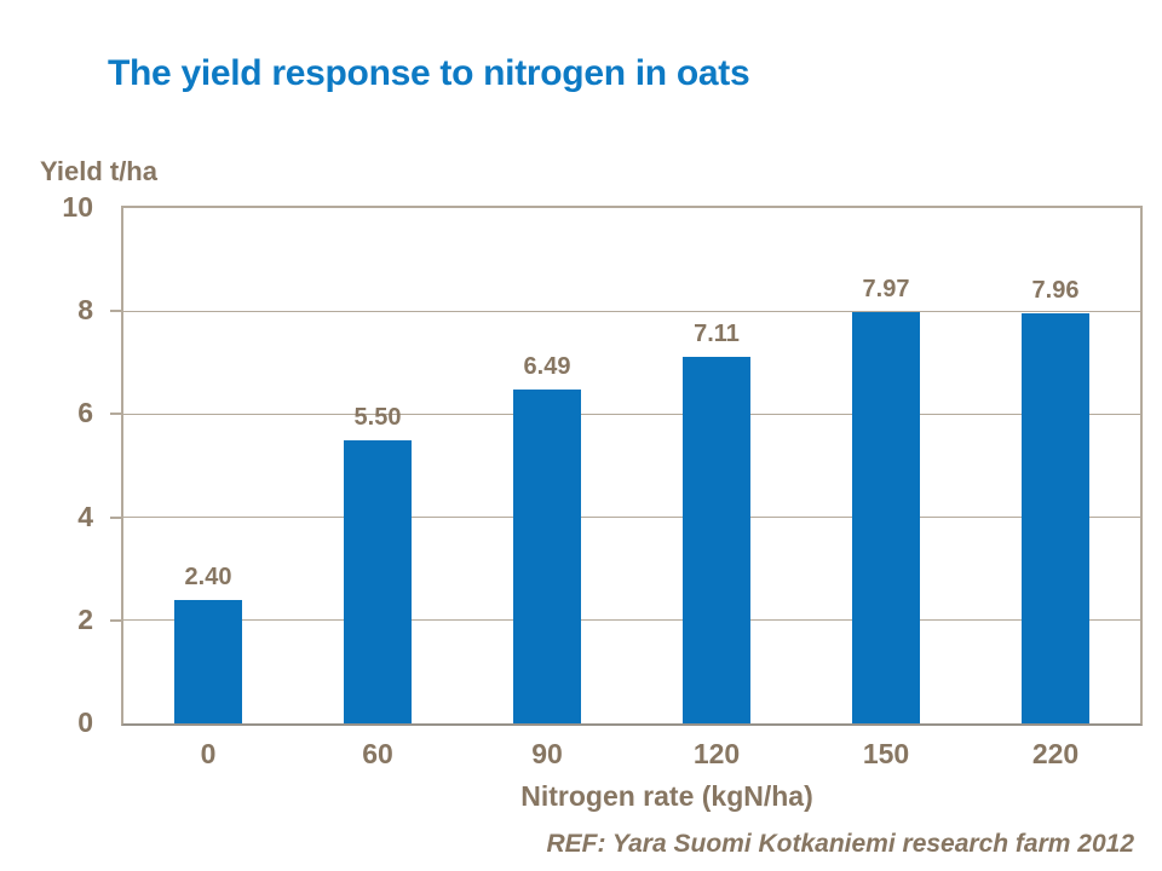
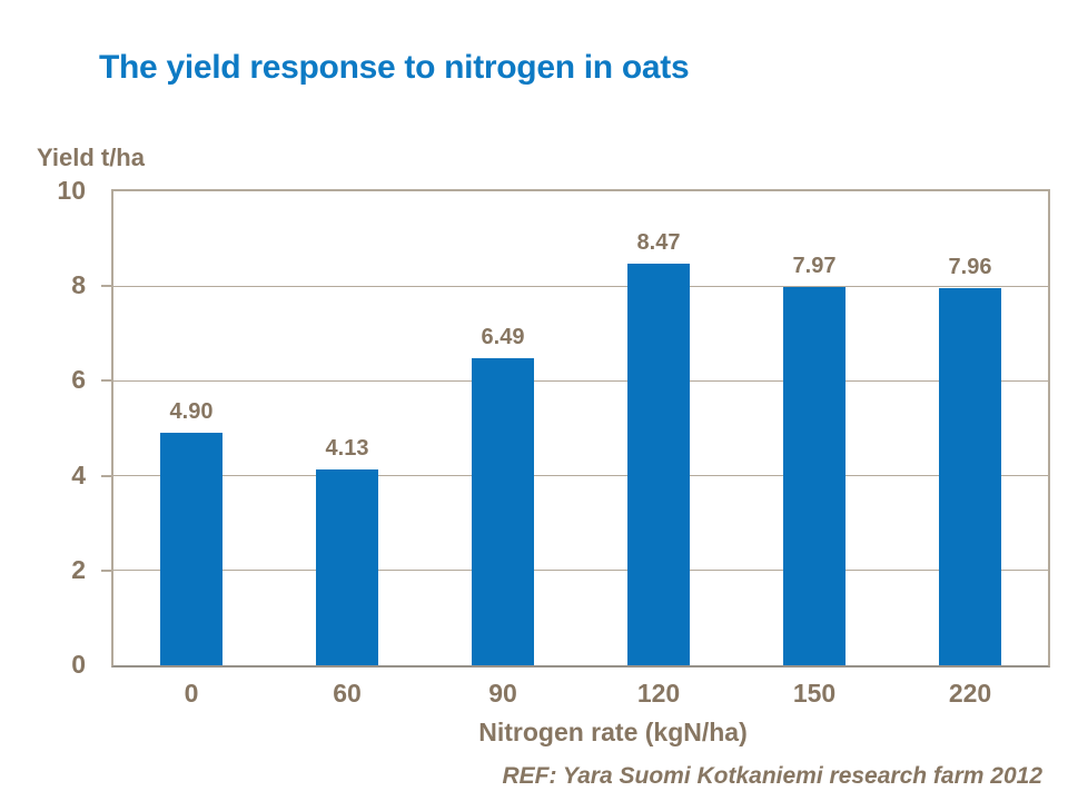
0: 2.40 -> 4.90
60: 5.50 -> 4.13
120: 7.11 -> 8.47
